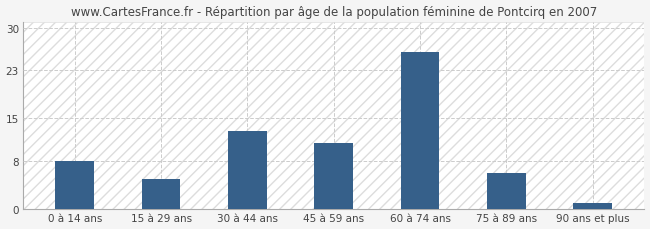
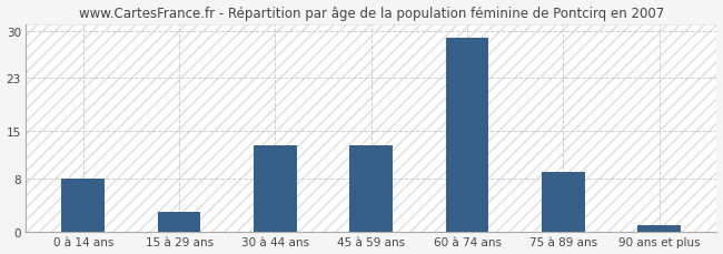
15 à 29 ans: 5 -> 3
45 à 59 ans: 11 -> 13
60 à 74 ans: 26 -> 29
75 à 89 ans: 6 -> 9
